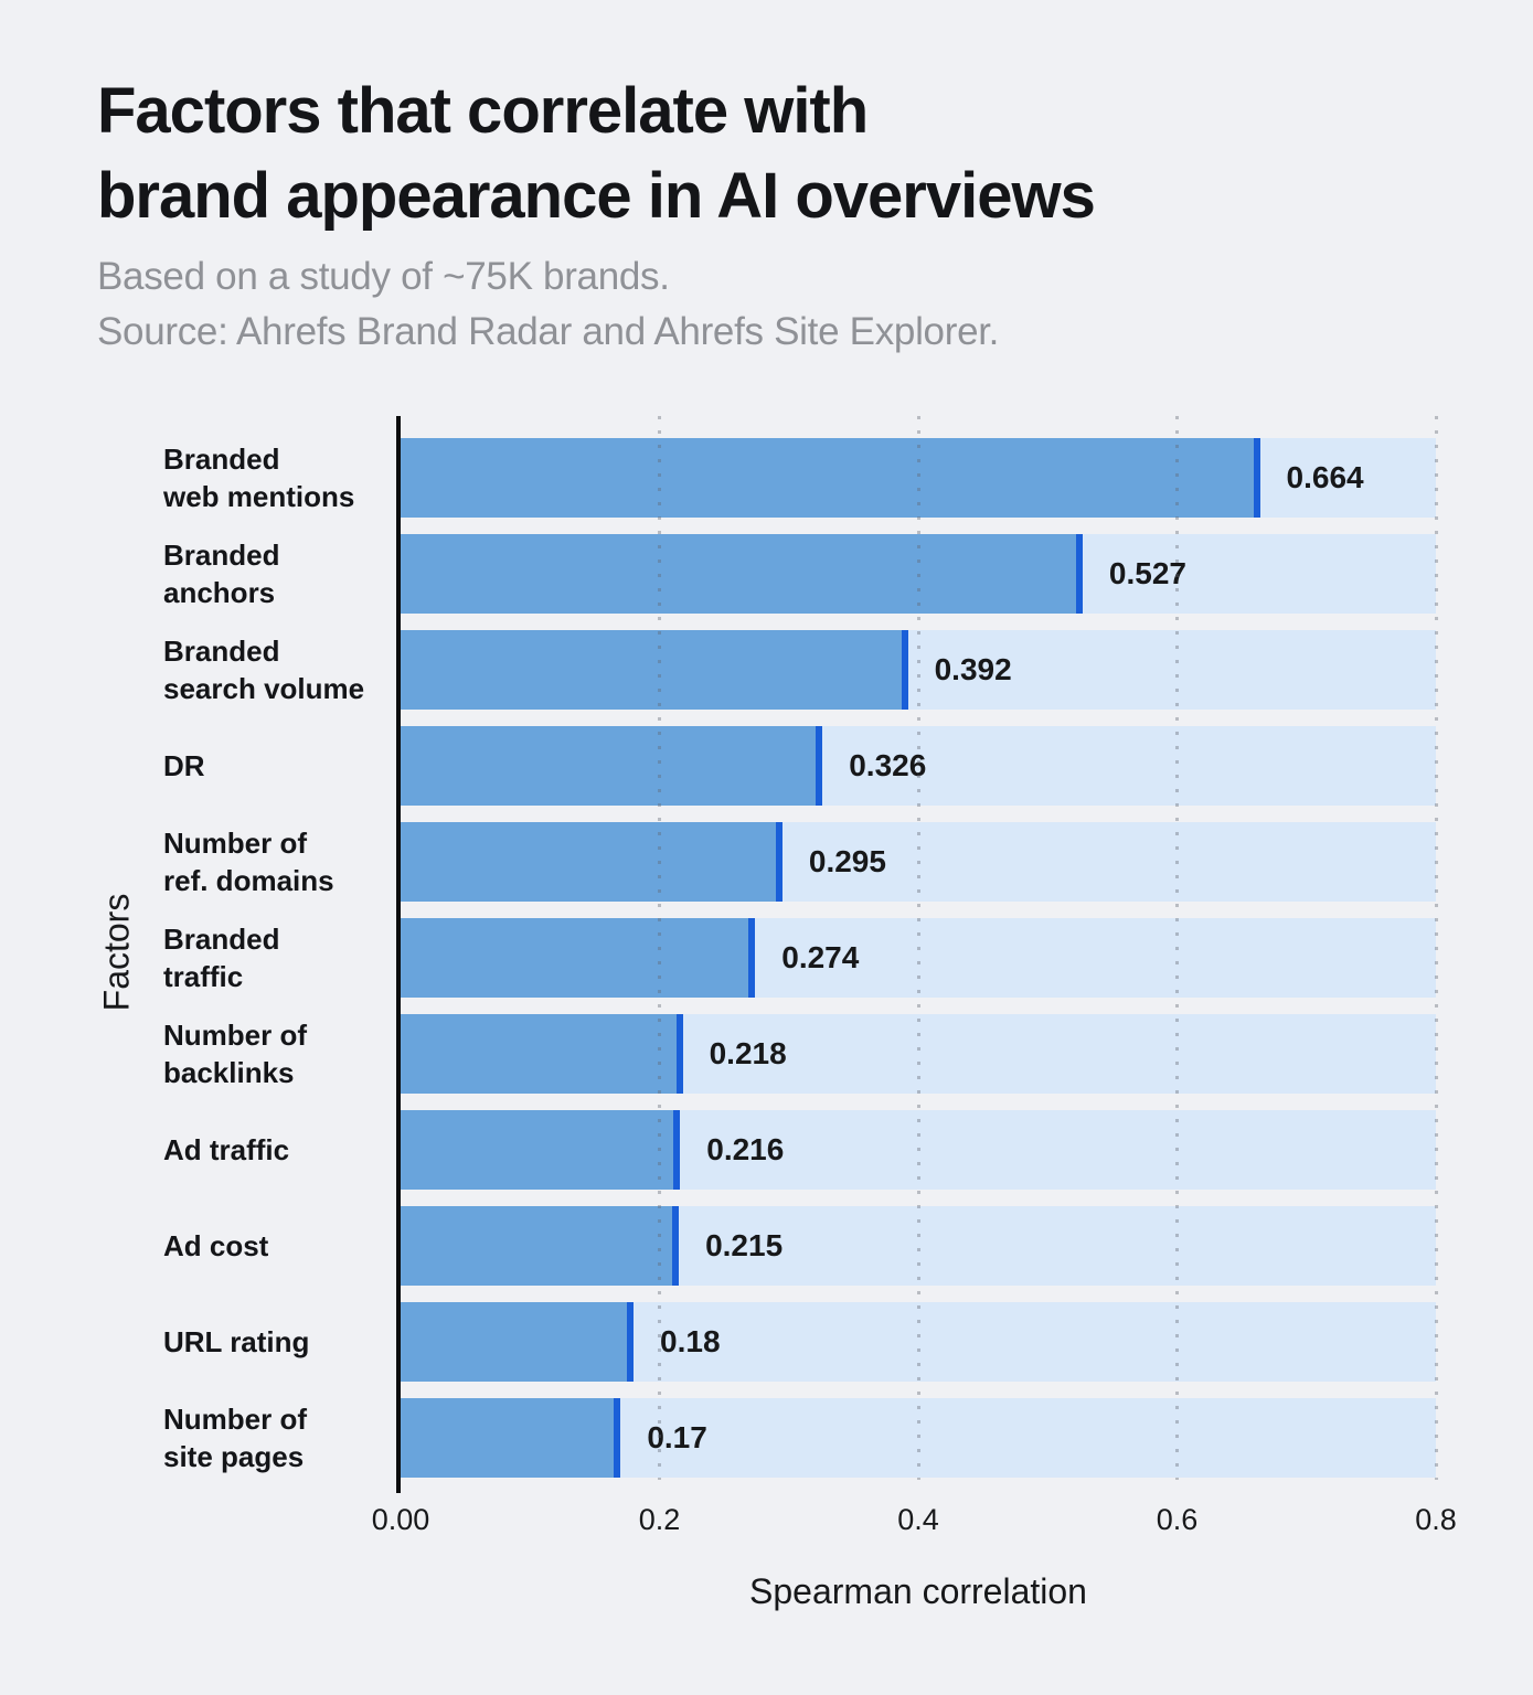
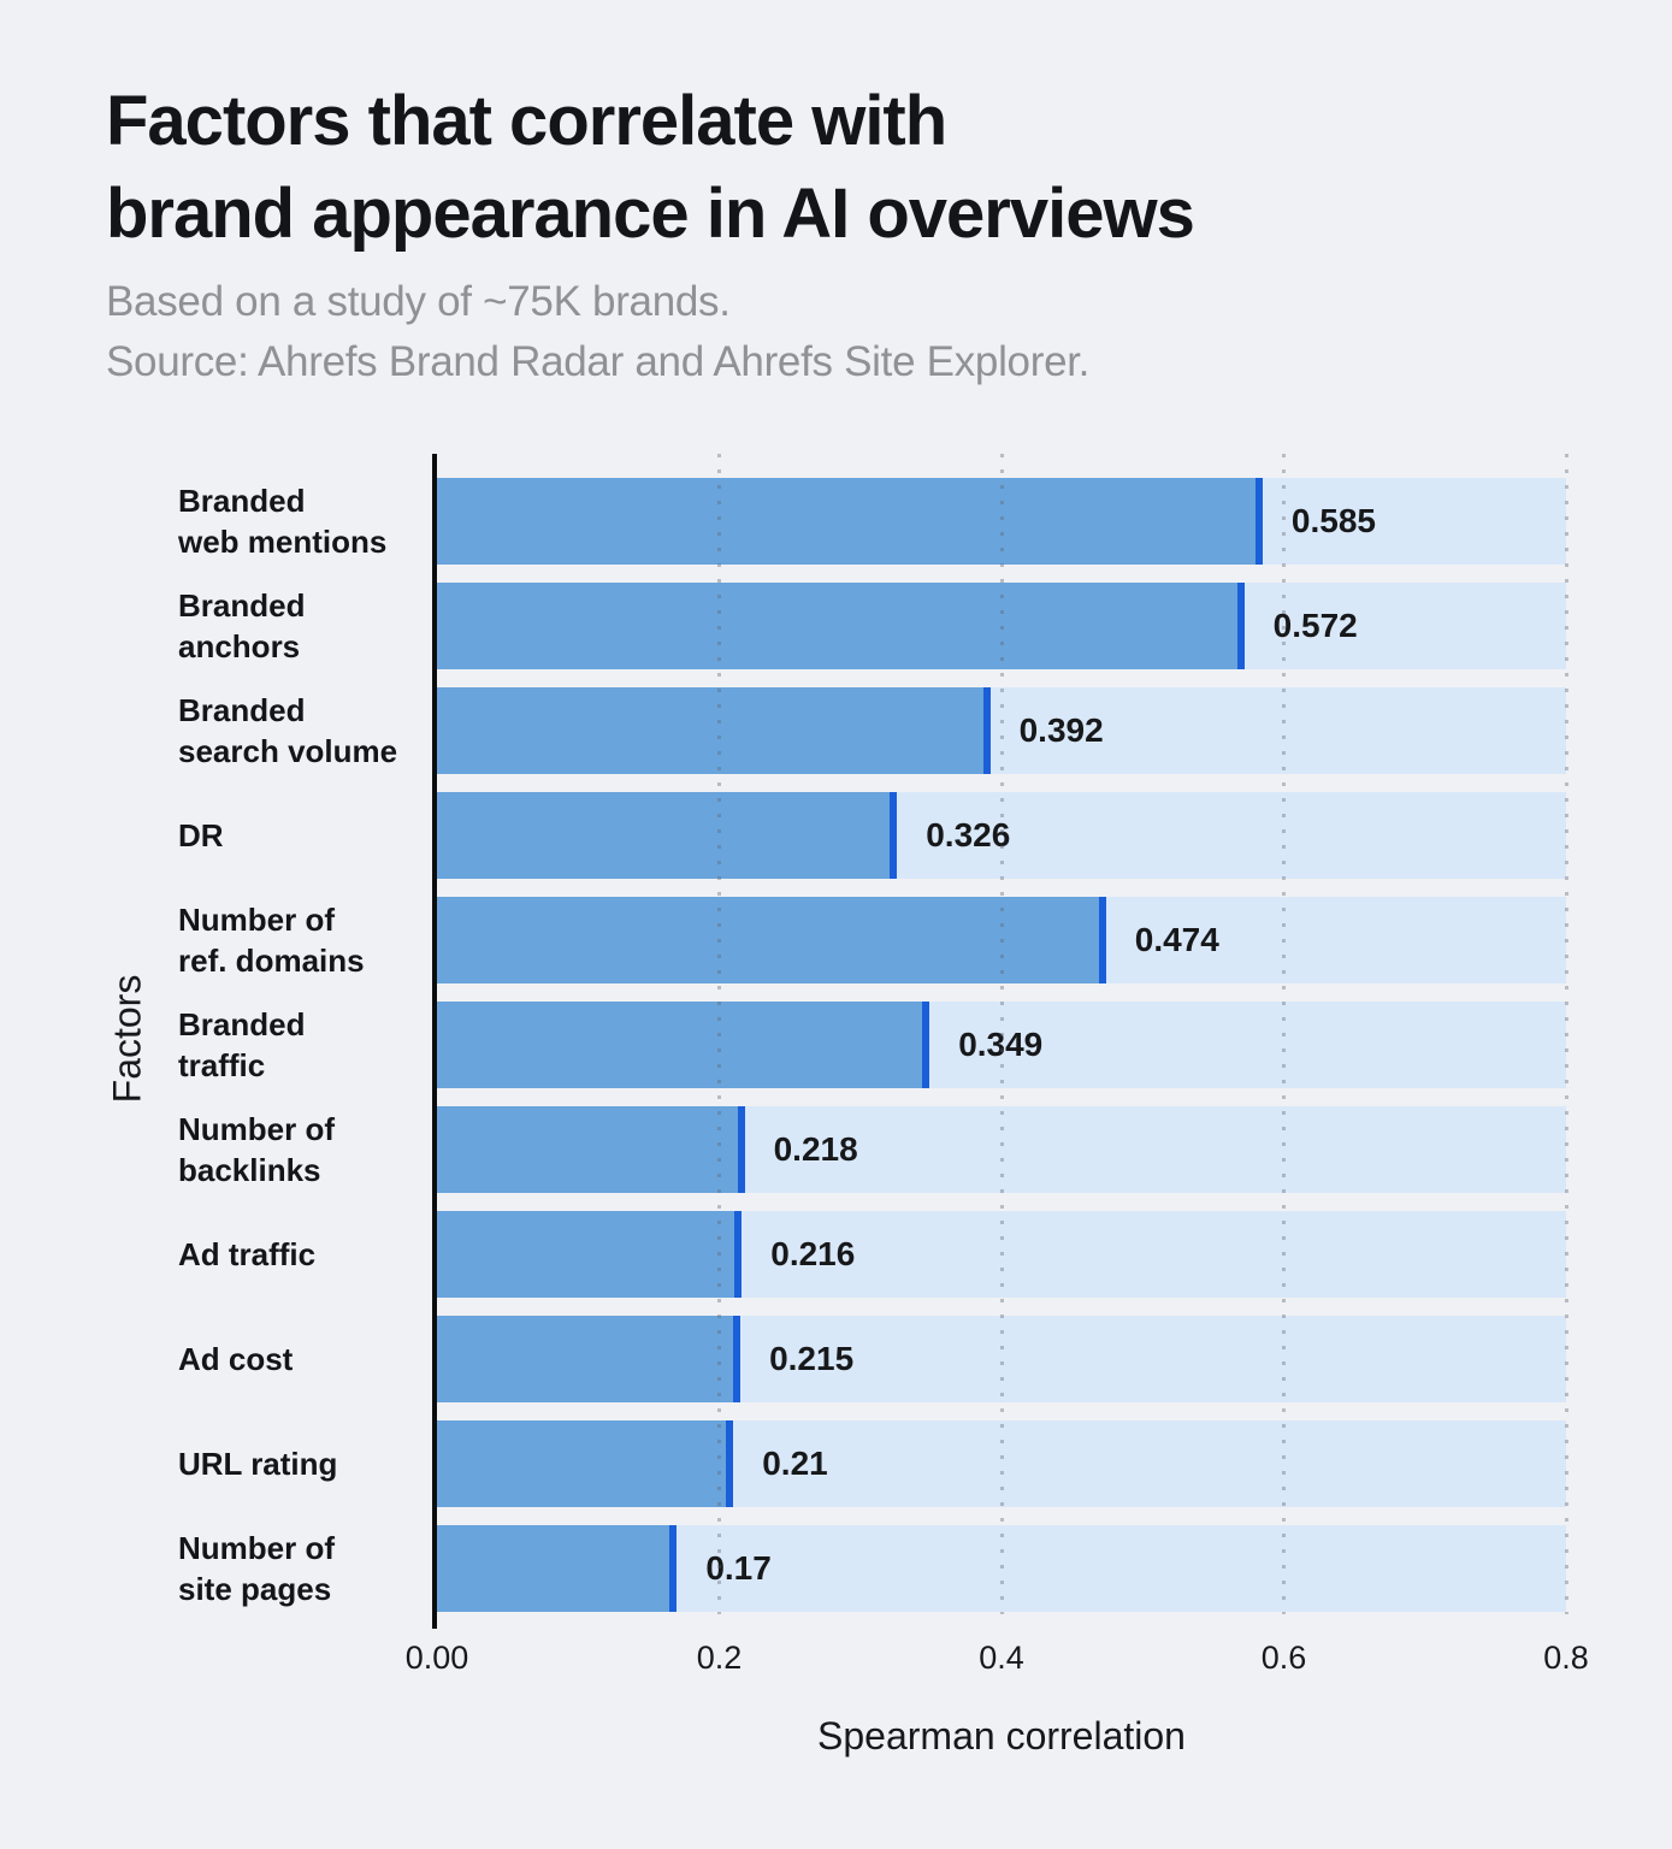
Branded web mentions: 0.664 -> 0.585
Branded anchors: 0.527 -> 0.572
Number of ref. domains: 0.295 -> 0.474
Branded traffic: 0.274 -> 0.349
URL rating: 0.18 -> 0.21
